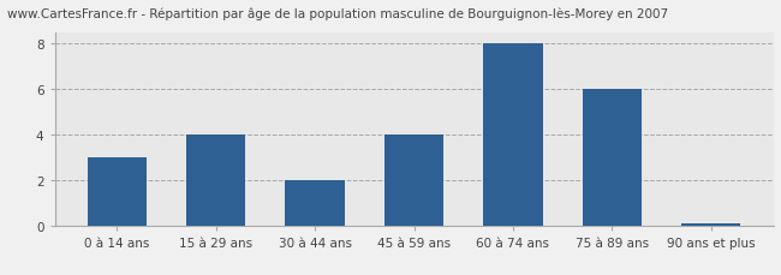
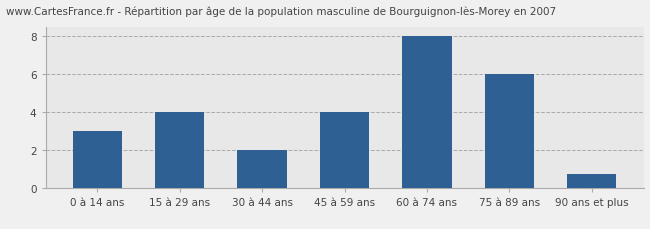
90 ans et plus: 0.1 -> 0.7
